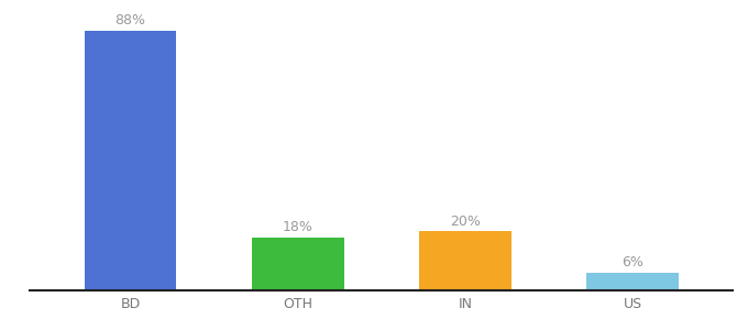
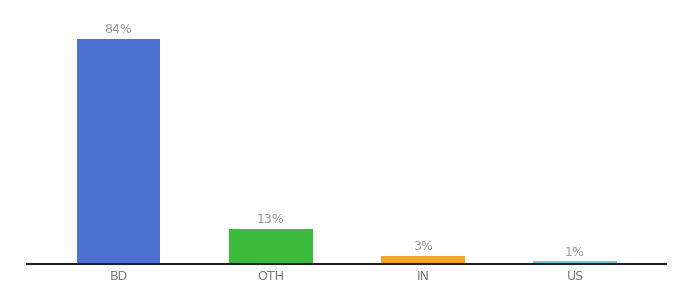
BD: 88% -> 84%
OTH: 18% -> 13%
IN: 20% -> 3%
US: 6% -> 1%
